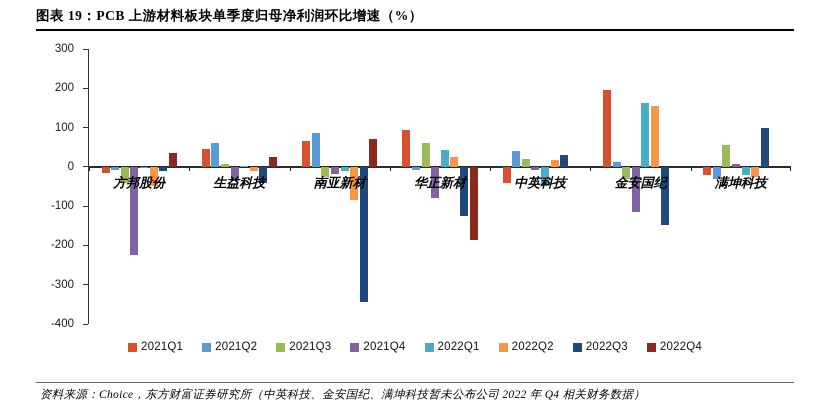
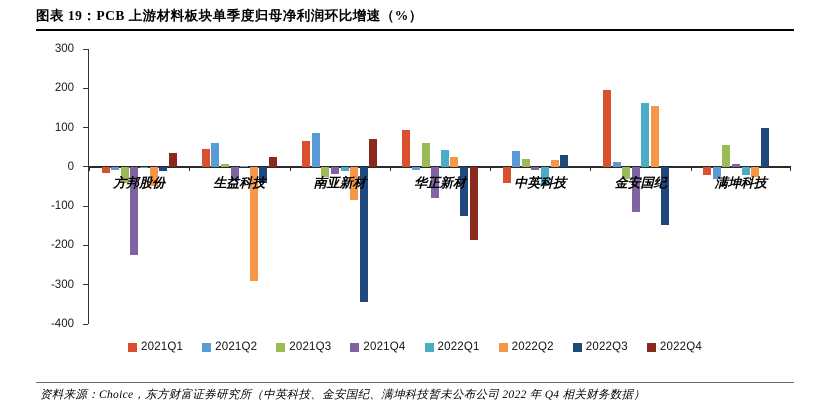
2022Q2/生益科技: -10 -> -290
